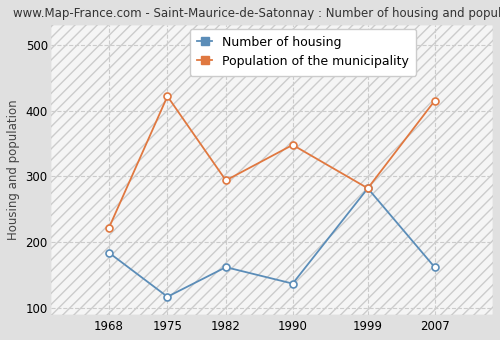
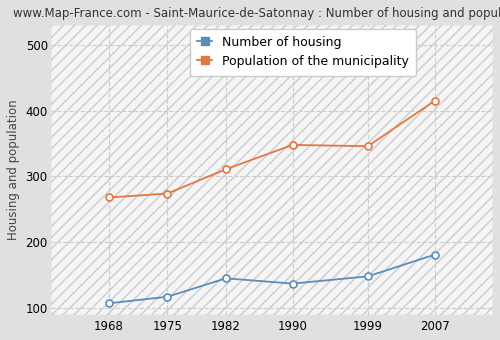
Number of housing/1968: 184 -> 107
Population of the municipality/1968: 222 -> 268
Population of the municipality/1975: 422 -> 274
Number of housing/1982: 162 -> 145
Population of the municipality/1982: 294 -> 311
Number of housing/1999: 282 -> 148
Population of the municipality/1999: 282 -> 346
Number of housing/2007: 162 -> 181
